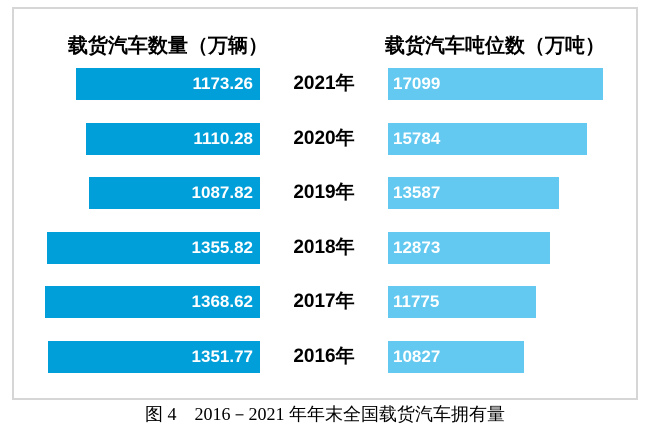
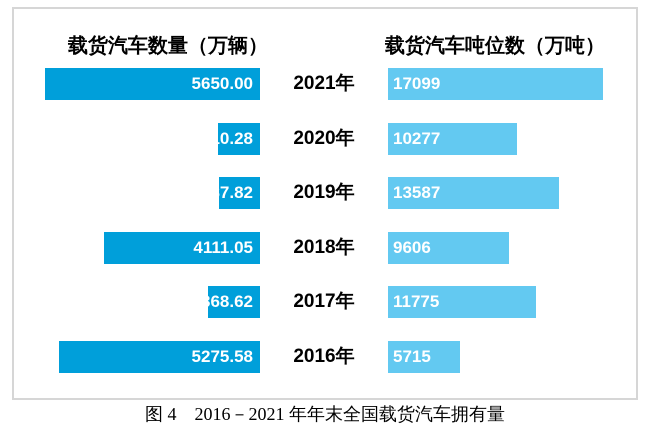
载货汽车数量（万辆）/2021年: 1173.26 -> 5650.00
载货汽车吨位数（万吨）/2020年: 15784 -> 10277
载货汽车数量（万辆）/2018年: 1355.82 -> 4111.05
载货汽车吨位数（万吨）/2018年: 12873 -> 9606
载货汽车数量（万辆）/2016年: 1351.77 -> 5275.58
载货汽车吨位数（万吨）/2016年: 10827 -> 5715
